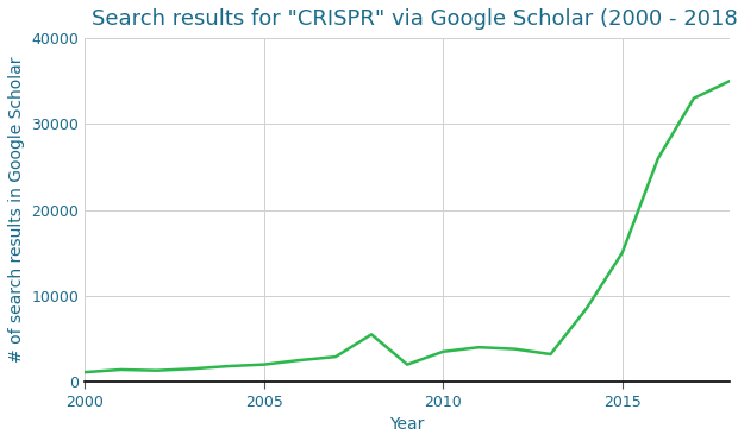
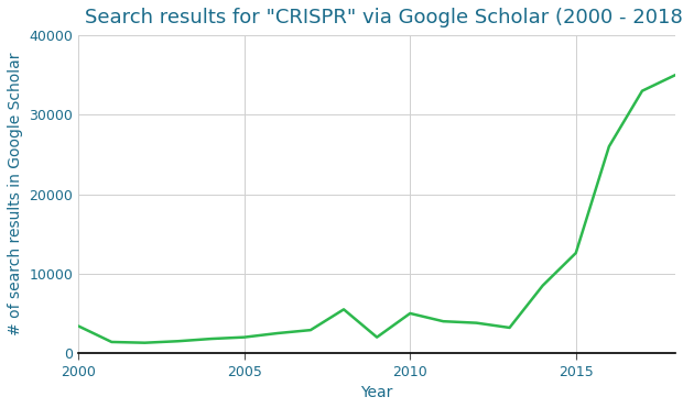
2000: 1100 -> 3400
2010: 3500 -> 5000
2015: 15000 -> 12600
